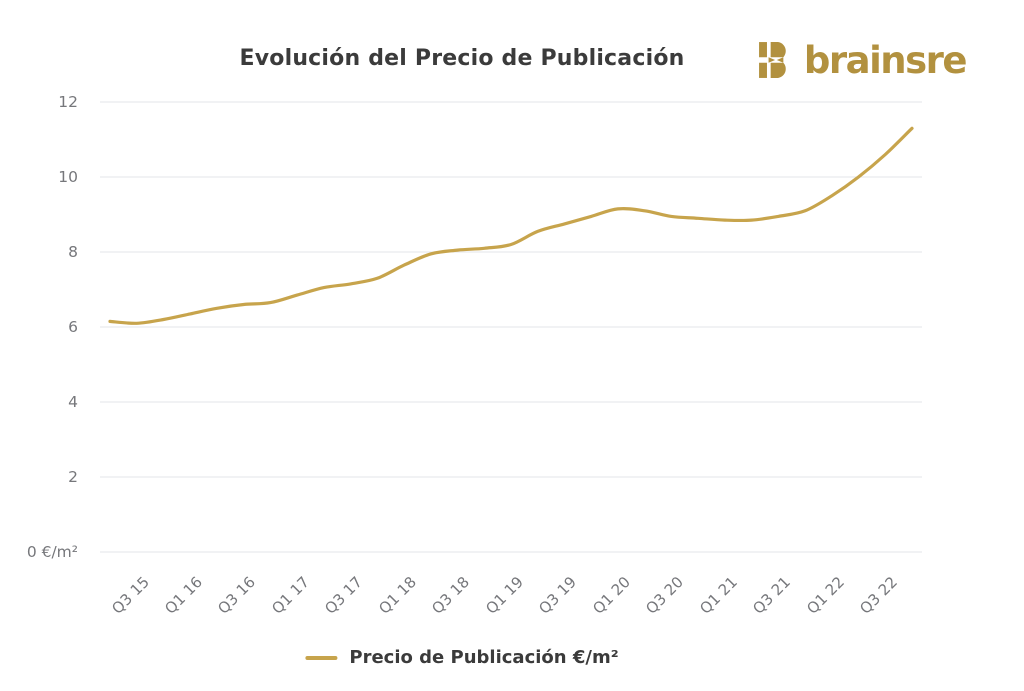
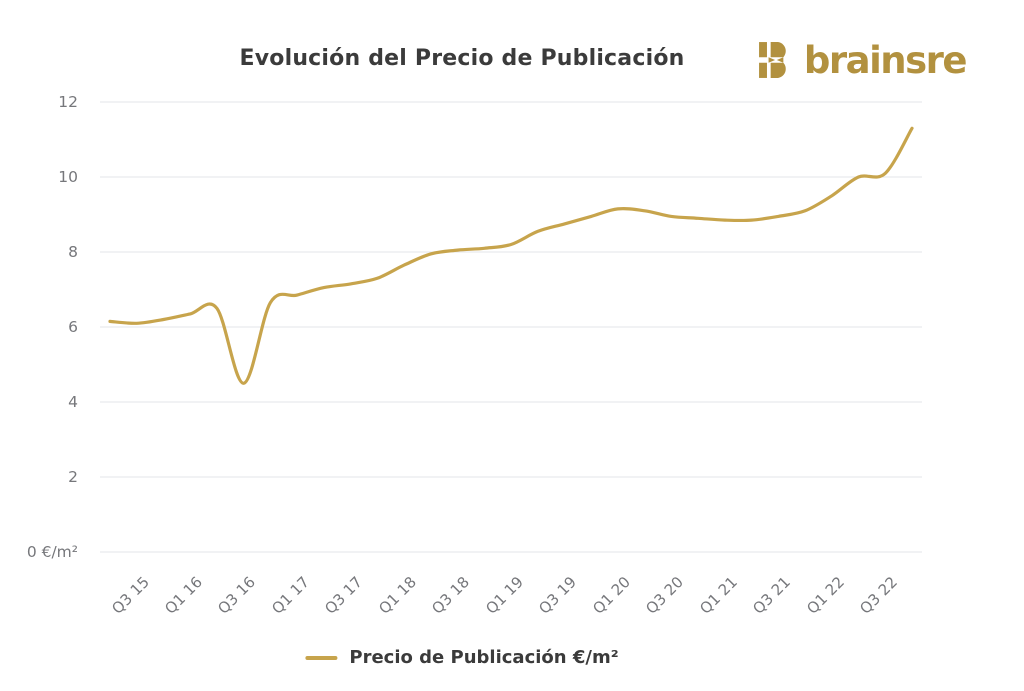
Q3 16: 6.6 -> 4.5
Q3 22: 10.6 -> 10.1
